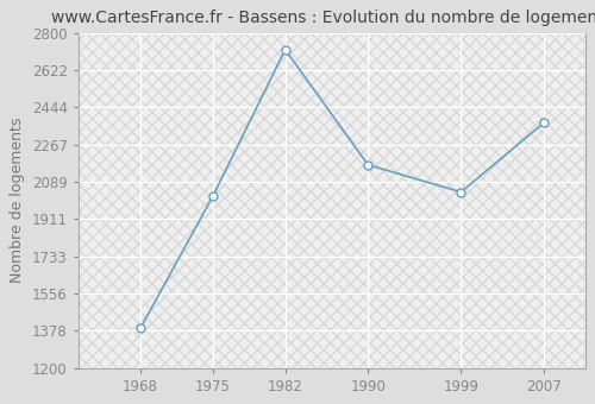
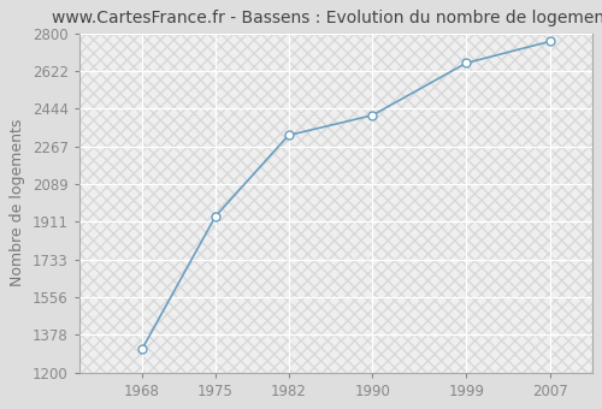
1968: 1390 -> 1310
1975: 2020 -> 1940
1982: 2720 -> 2320
1990: 2170 -> 2410
1999: 2040 -> 2660
2007: 2370 -> 2760
